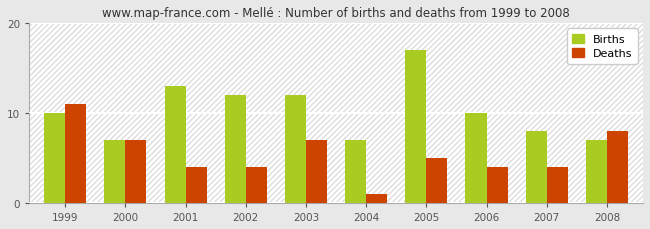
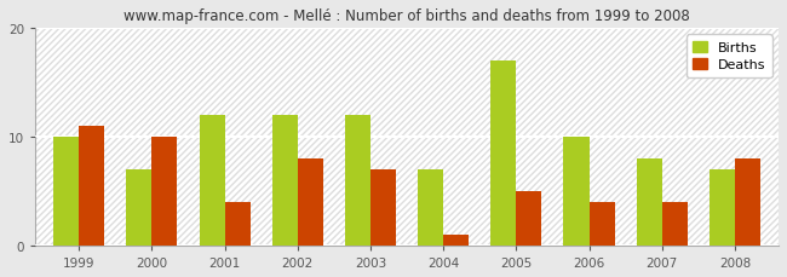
Deaths/2000: 7 -> 10
Births/2001: 13 -> 12
Deaths/2002: 4 -> 8
